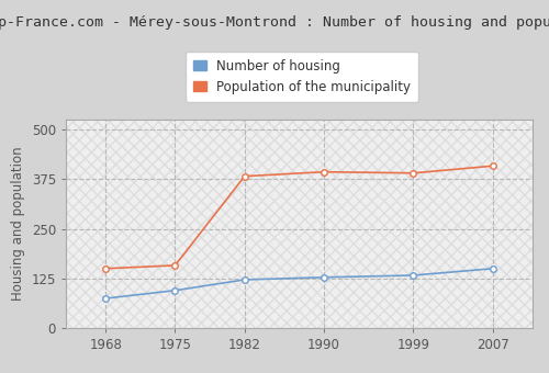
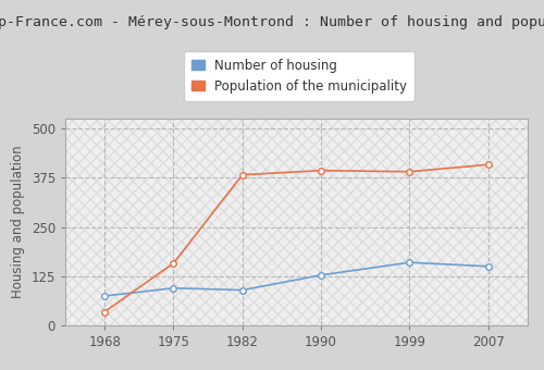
Population of the municipality/1968: 150 -> 35
Number of housing/1982: 122 -> 90
Number of housing/1999: 133 -> 160
